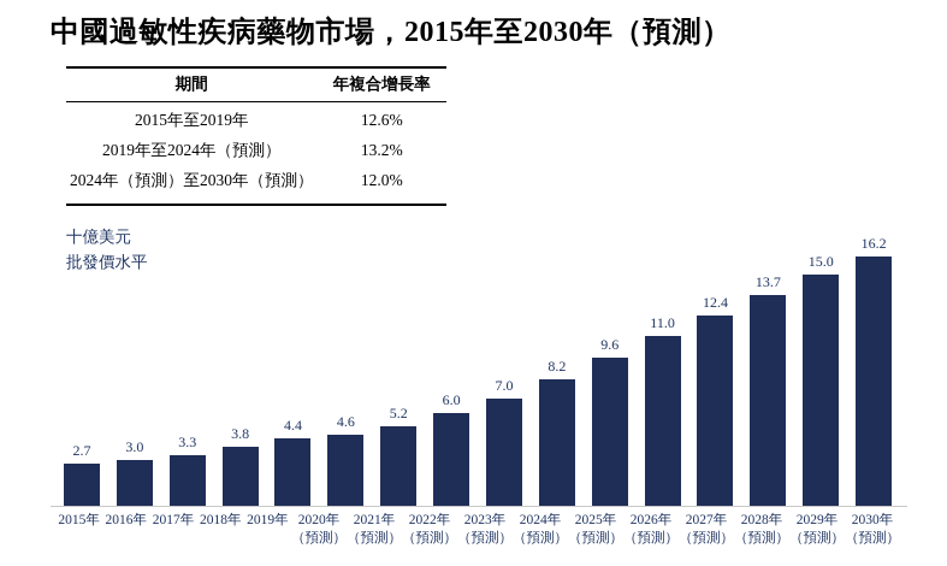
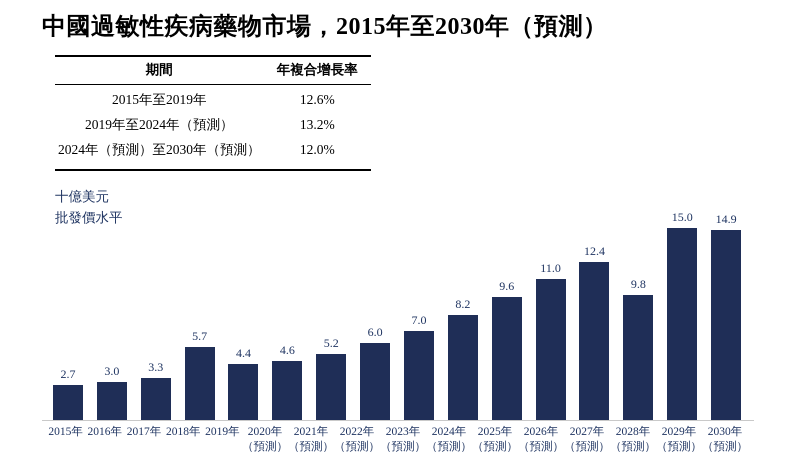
2018年: 3.8 -> 5.7
2028年: 13.7 -> 9.8
2030年: 16.2 -> 14.9
